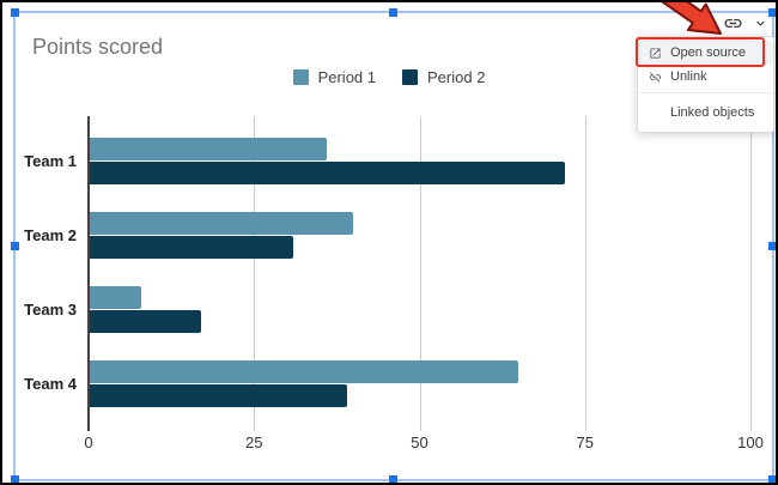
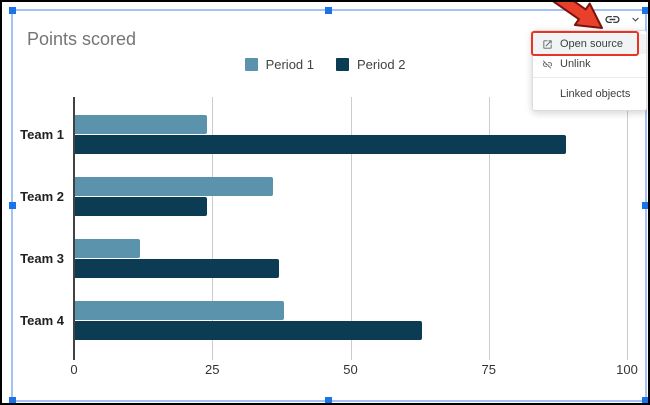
Period 1/Team 1: 36 -> 24
Period 2/Team 1: 72 -> 89
Period 1/Team 2: 40 -> 36
Period 2/Team 2: 31 -> 24
Period 1/Team 3: 8 -> 12
Period 2/Team 3: 17 -> 37
Period 1/Team 4: 65 -> 38
Period 2/Team 4: 39 -> 63
